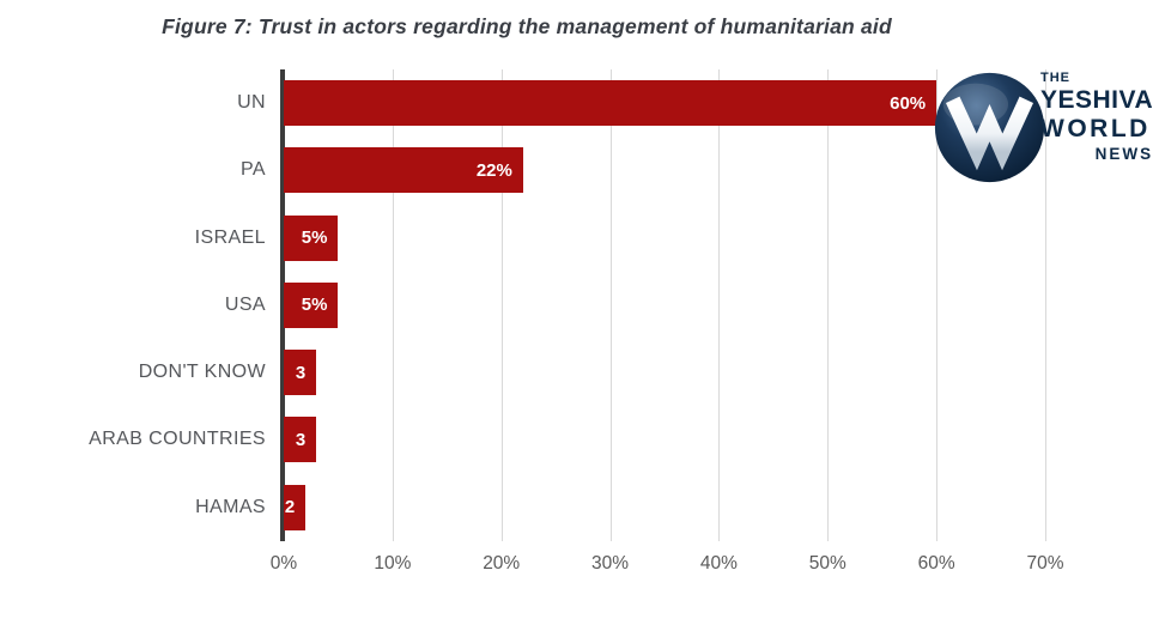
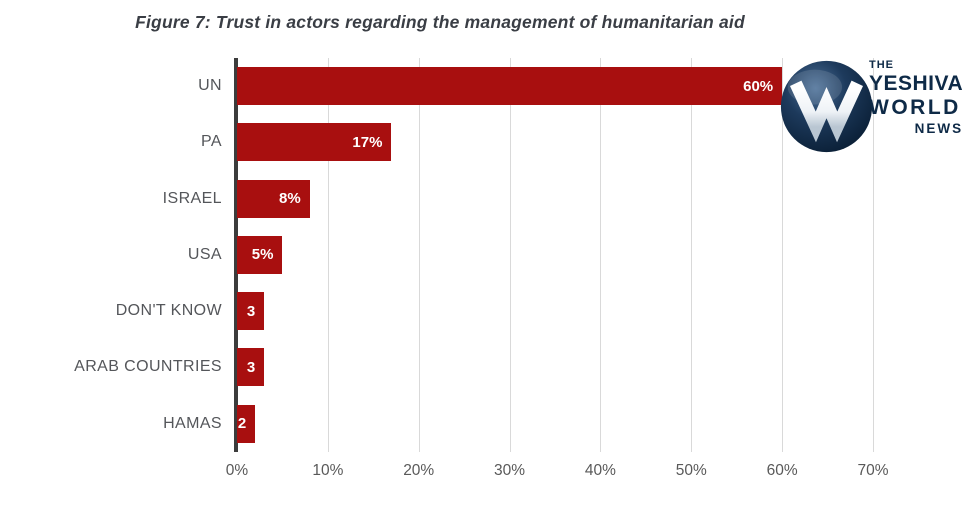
PA: 22% -> 17%
ISRAEL: 5% -> 8%
